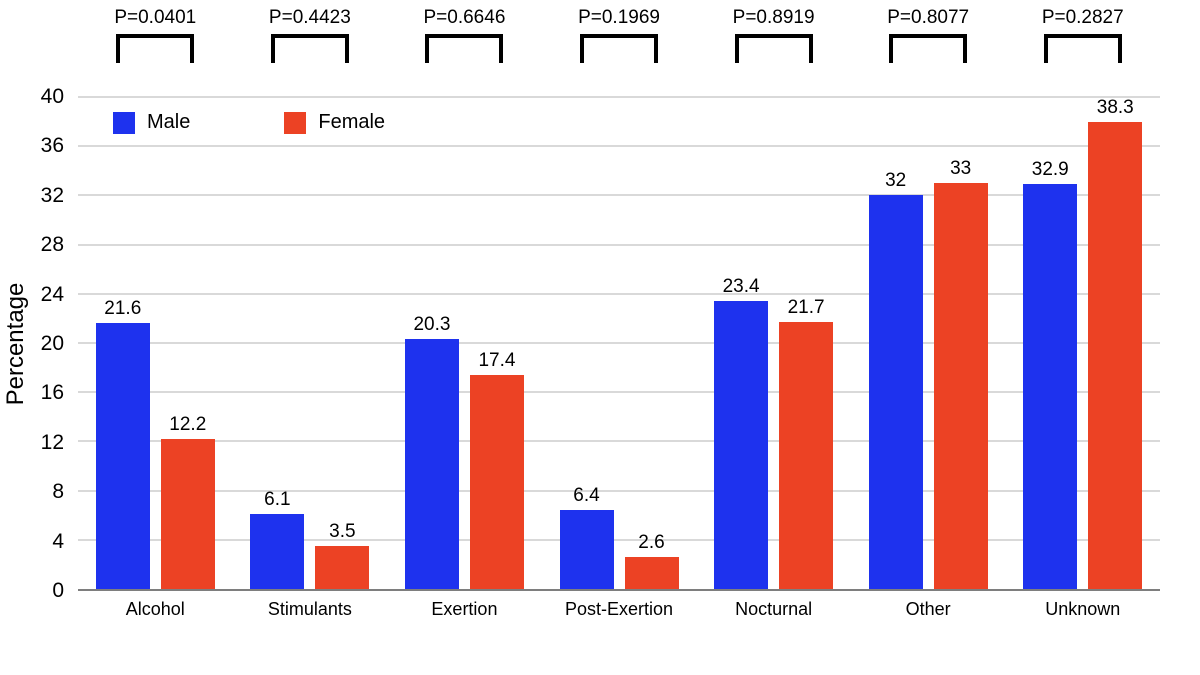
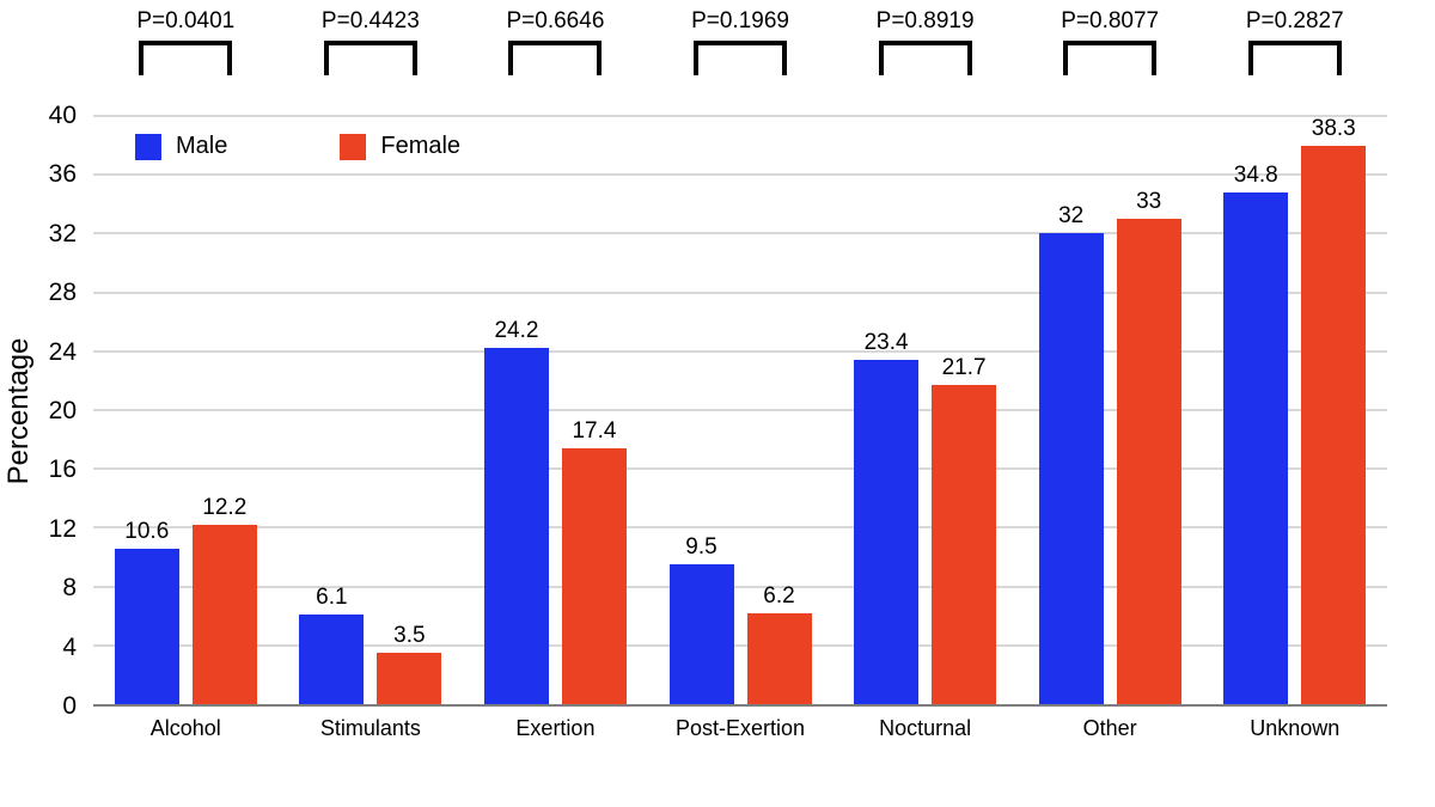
Male/Alcohol: 21.6 -> 10.6
Male/Exertion: 20.3 -> 24.2
Male/Post-Exertion: 6.4 -> 9.5
Female/Post-Exertion: 2.6 -> 6.2
Male/Unknown: 32.9 -> 34.8
